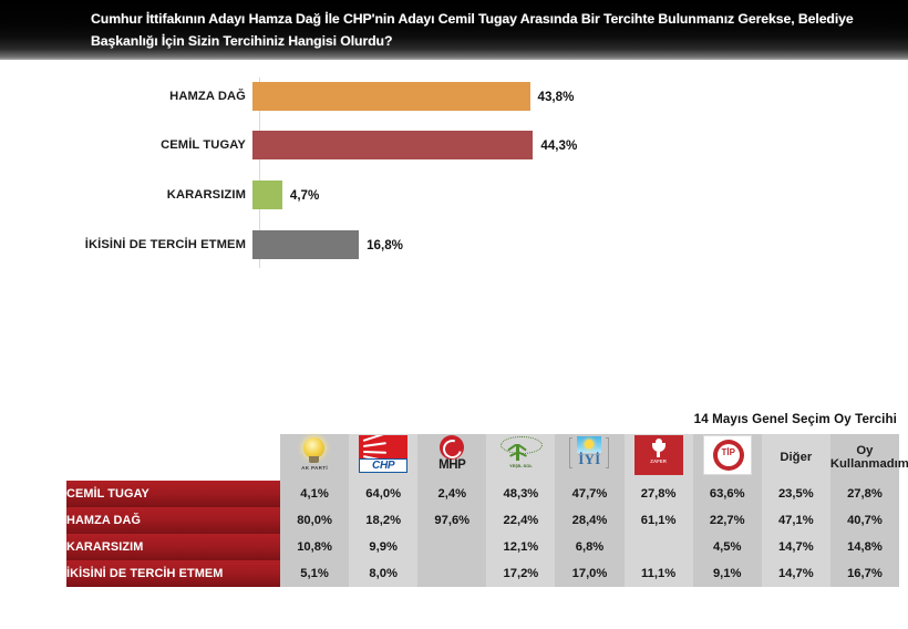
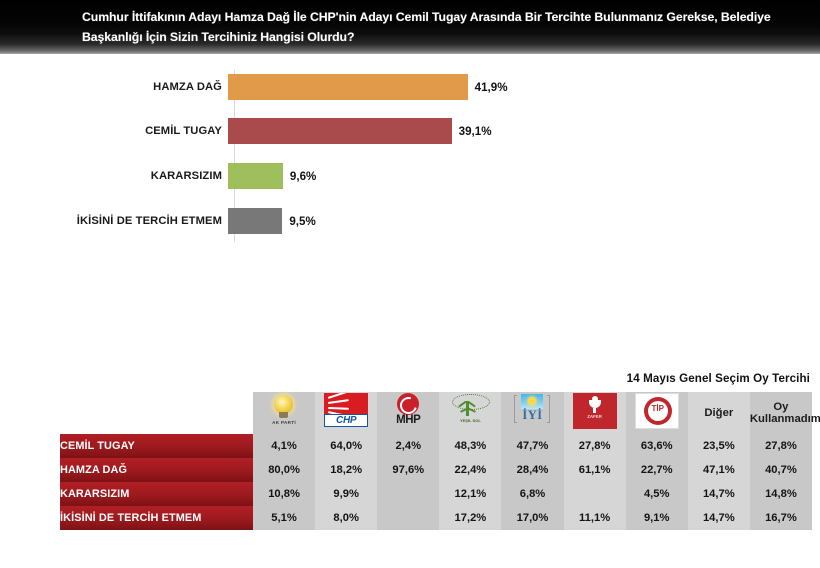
HAMZA DAĞ: 43,8% -> 41,9%
CEMİL TUGAY: 44,3% -> 39,1%
KARARSIZIM: 4,7% -> 9,6%
İKİSİNİ DE TERCİH ETMEM: 16,8% -> 9,5%
